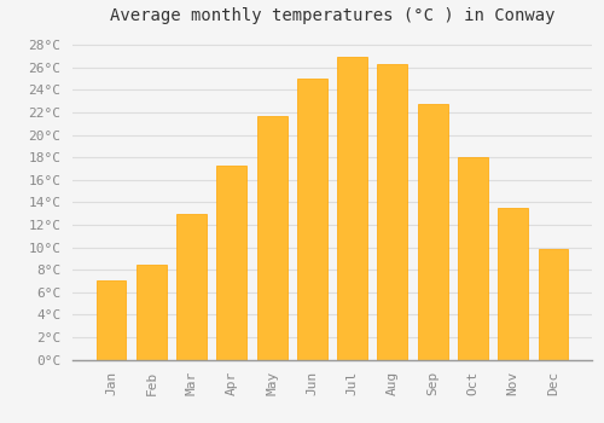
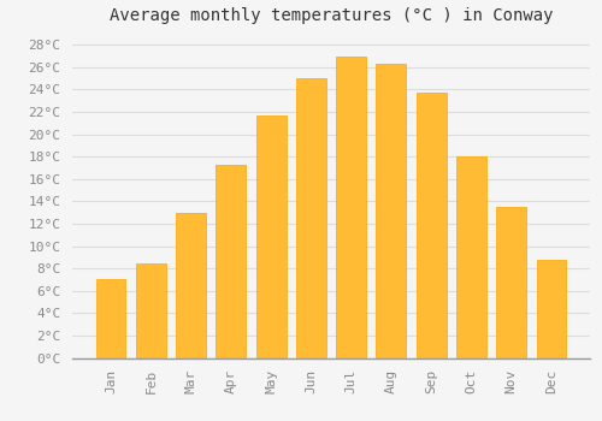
Sep: 22.8°C -> 23.7°C
Dec: 9.8°C -> 8.8°C
